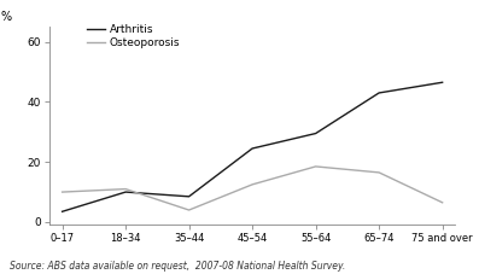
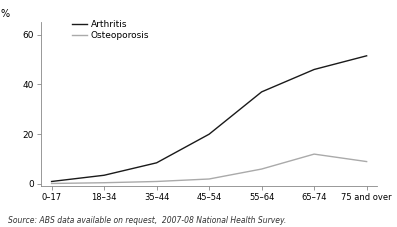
Arthritis/0–17: 3.5 -> 1.0
Osteoporosis/0–17: 10.0 -> 0.2
Arthritis/18–34: 10.0 -> 3.5
Osteoporosis/18–34: 11.0 -> 0.5
Osteoporosis/35–44: 4.0 -> 1.0
Arthritis/45–54: 24.5 -> 20.0
Osteoporosis/45–54: 12.5 -> 2.0
Arthritis/55–64: 29.5 -> 37.0
Osteoporosis/55–64: 18.5 -> 6.0
Arthritis/65–74: 43.0 -> 46.0
Osteoporosis/65–74: 16.5 -> 12.0
Arthritis/75 and over: 46.5 -> 51.5
Osteoporosis/75 and over: 6.5 -> 9.0
